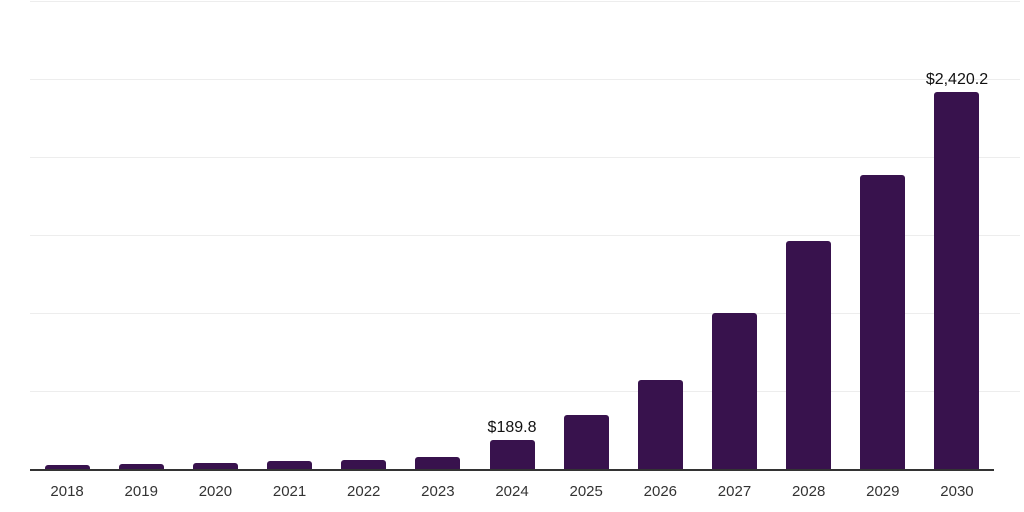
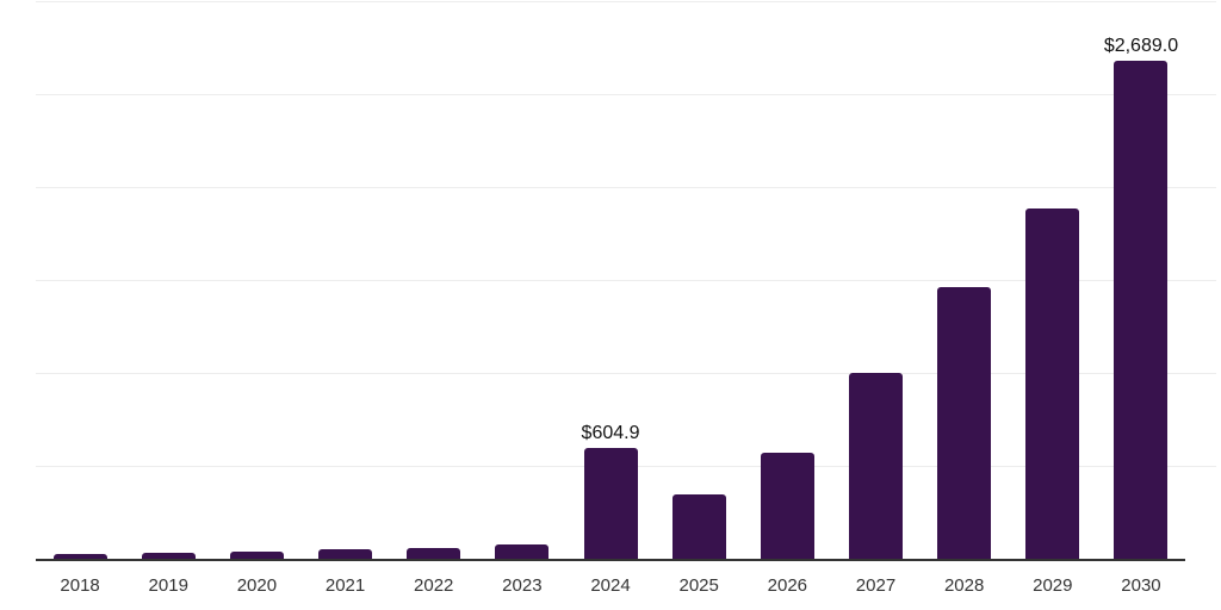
2024: $189.8 -> $604.9
2030: $2,420.2 -> $2,689.0
